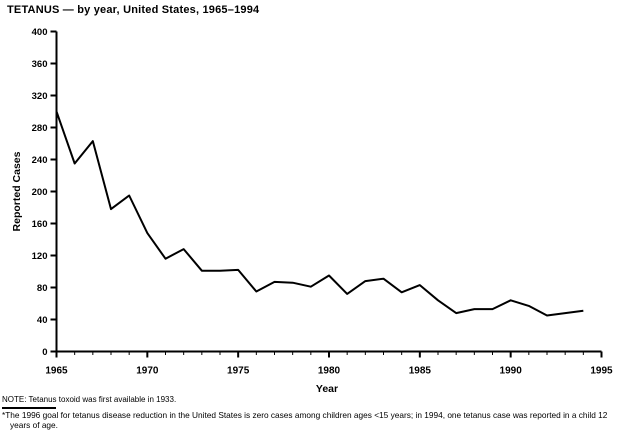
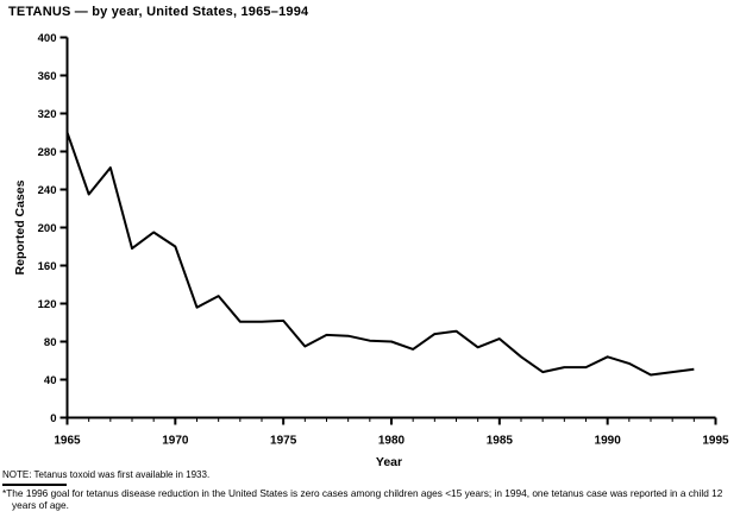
1970: 150 -> 180
1980: 100 -> 80
